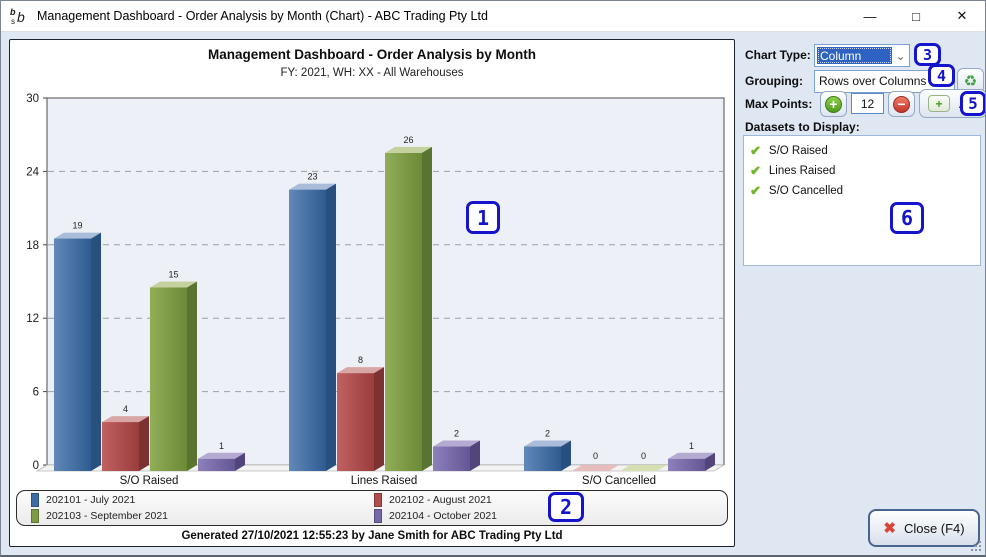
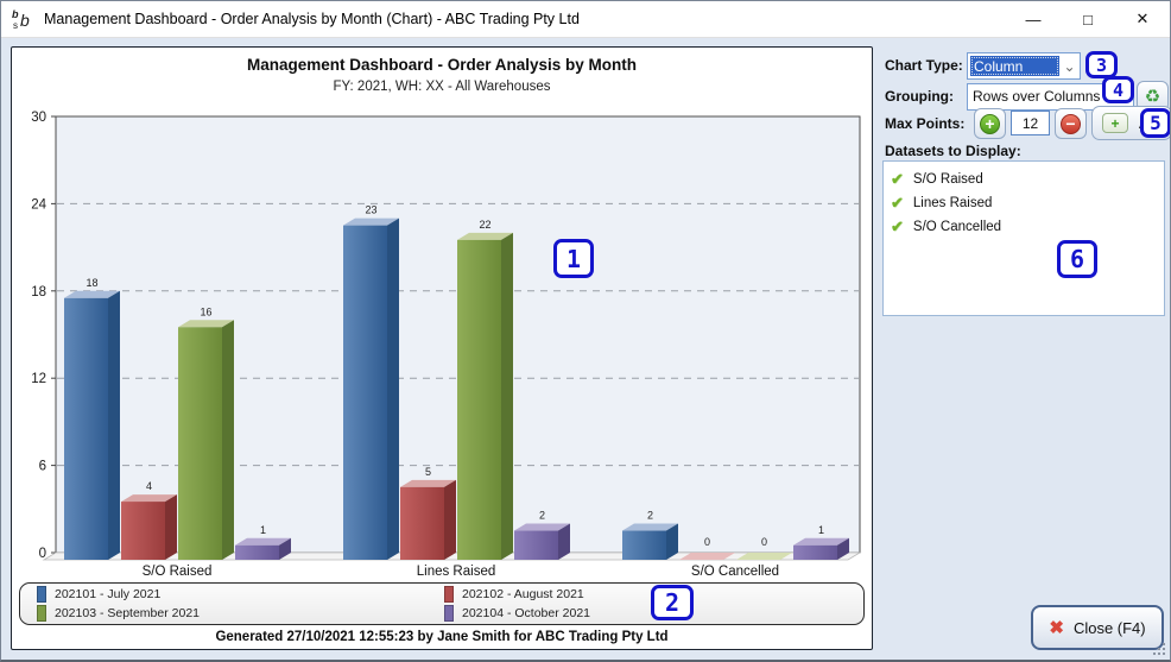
202101 - July 2021/S/O Raised: 19 -> 18
202103 - September 2021/S/O Raised: 15 -> 16
202102 - August 2021/Lines Raised: 8 -> 5
202103 - September 2021/Lines Raised: 26 -> 22
